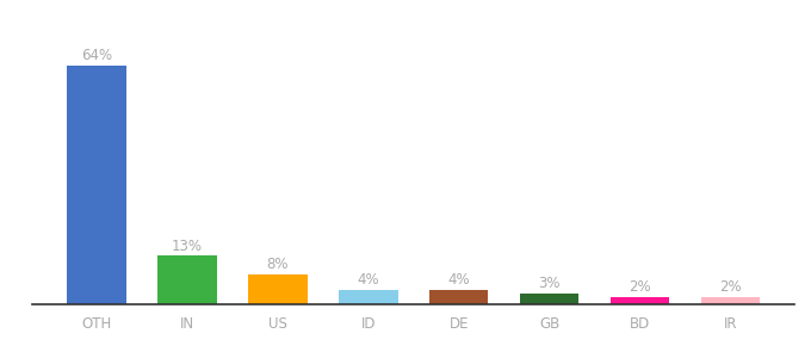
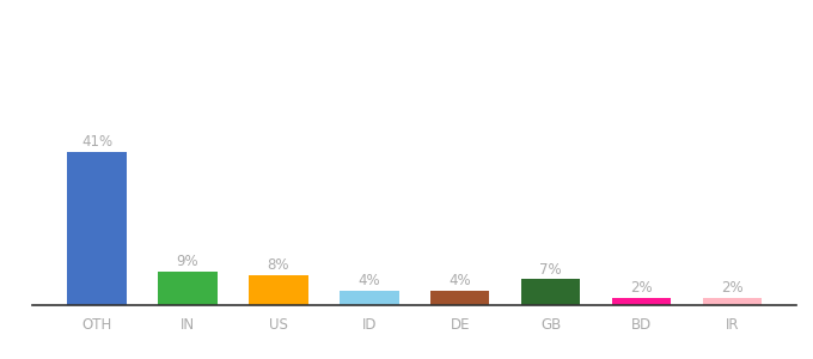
OTH: 64% -> 41%
IN: 13% -> 9%
GB: 3% -> 7%
